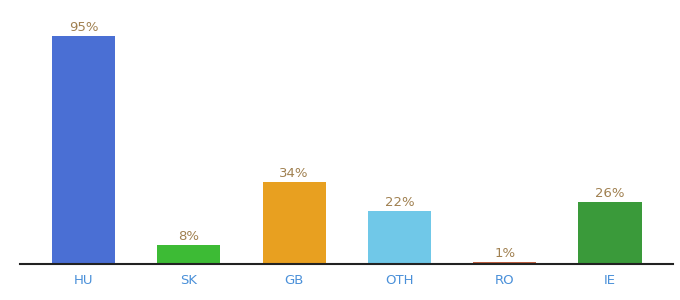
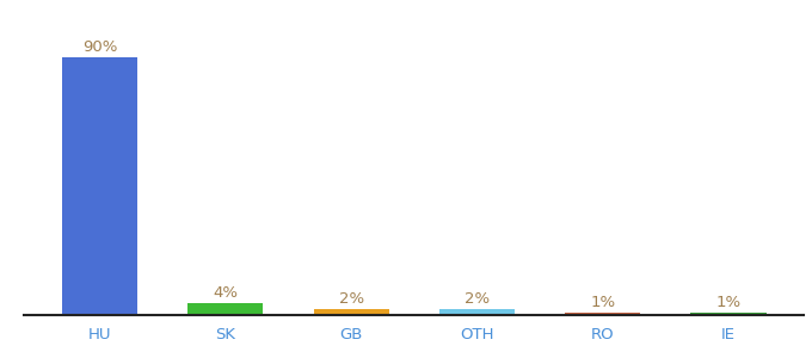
HU: 95% -> 90%
SK: 8% -> 4%
GB: 34% -> 2%
OTH: 22% -> 2%
IE: 26% -> 1%
